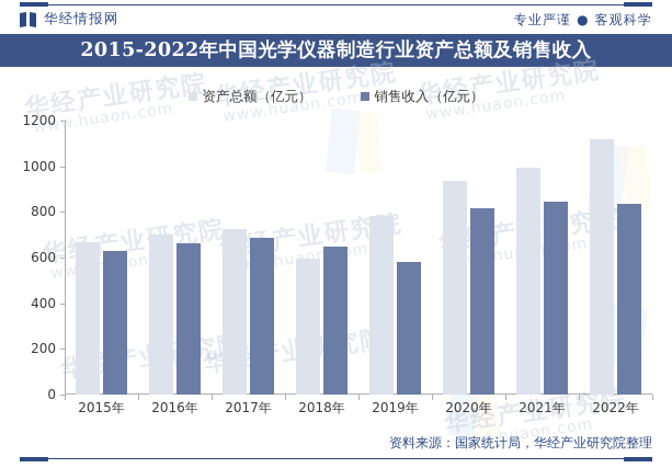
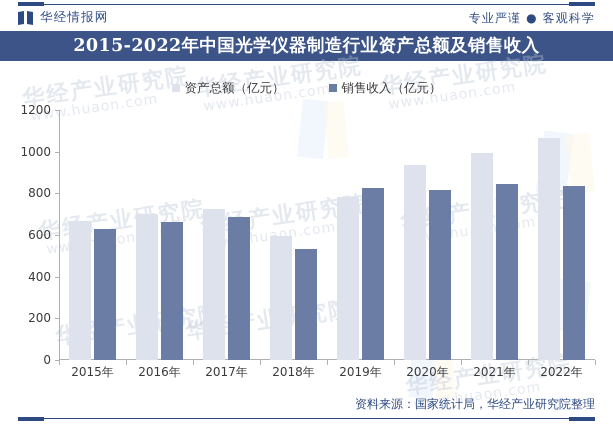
销售收入（亿元）/2018年: 650 -> 530
销售收入（亿元）/2019年: 580 -> 830
资产总额（亿元）/2022年: 1120 -> 1060
